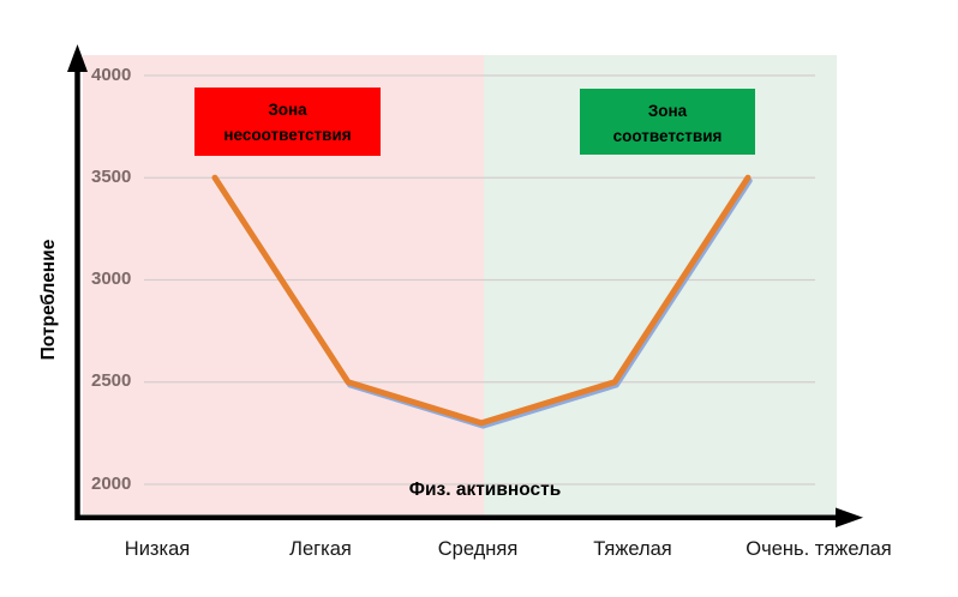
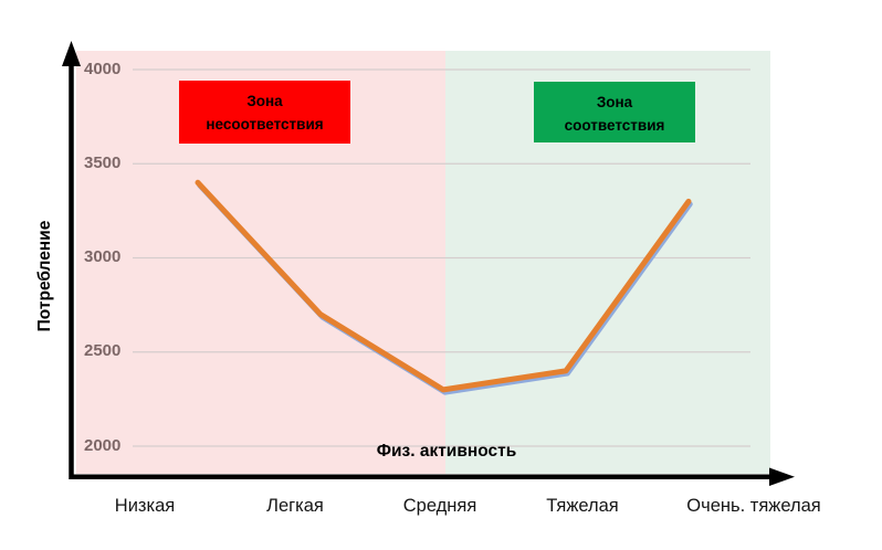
Низкая: 3500 -> 3400
Легкая: 2500 -> 2700
Тяжелая: 2500 -> 2400
Очень. тяжелая: 3500 -> 3300
